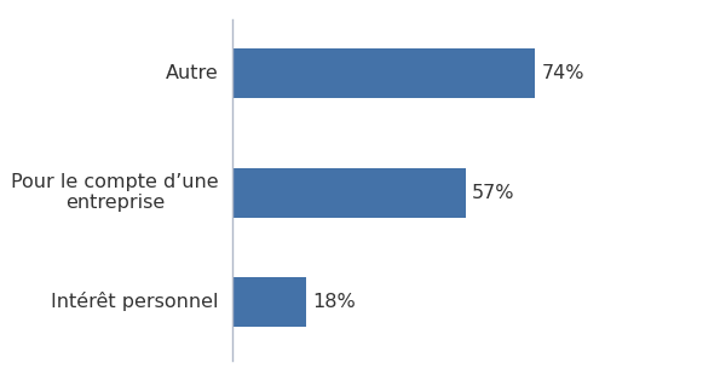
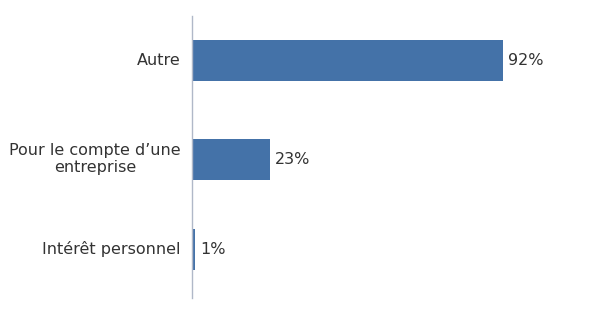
Autre: 74% -> 92%
Pour le compte d’une entreprise: 57% -> 23%
Intérêt personnel: 18% -> 1%
